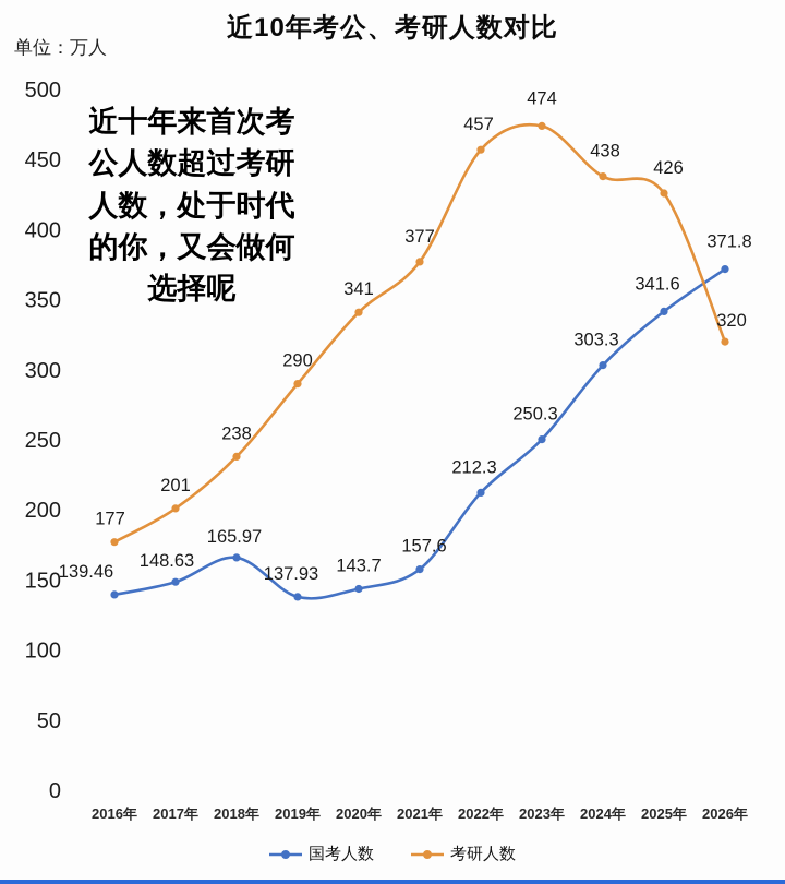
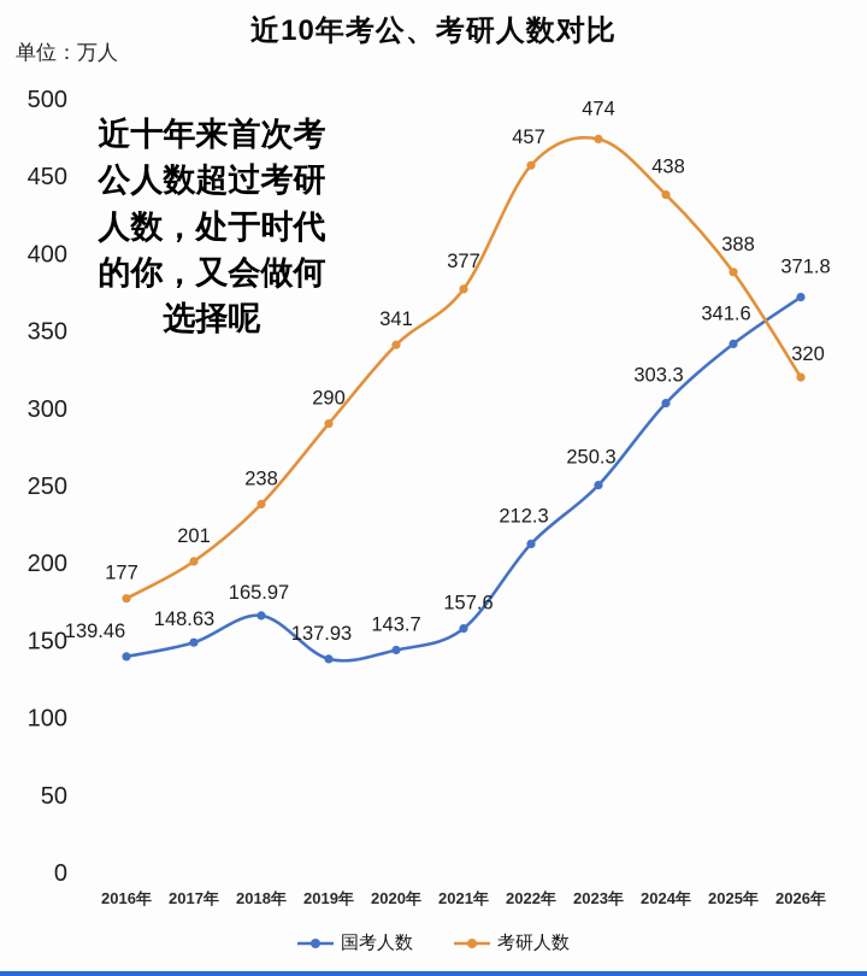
考研人数/2025年: 426 -> 388
